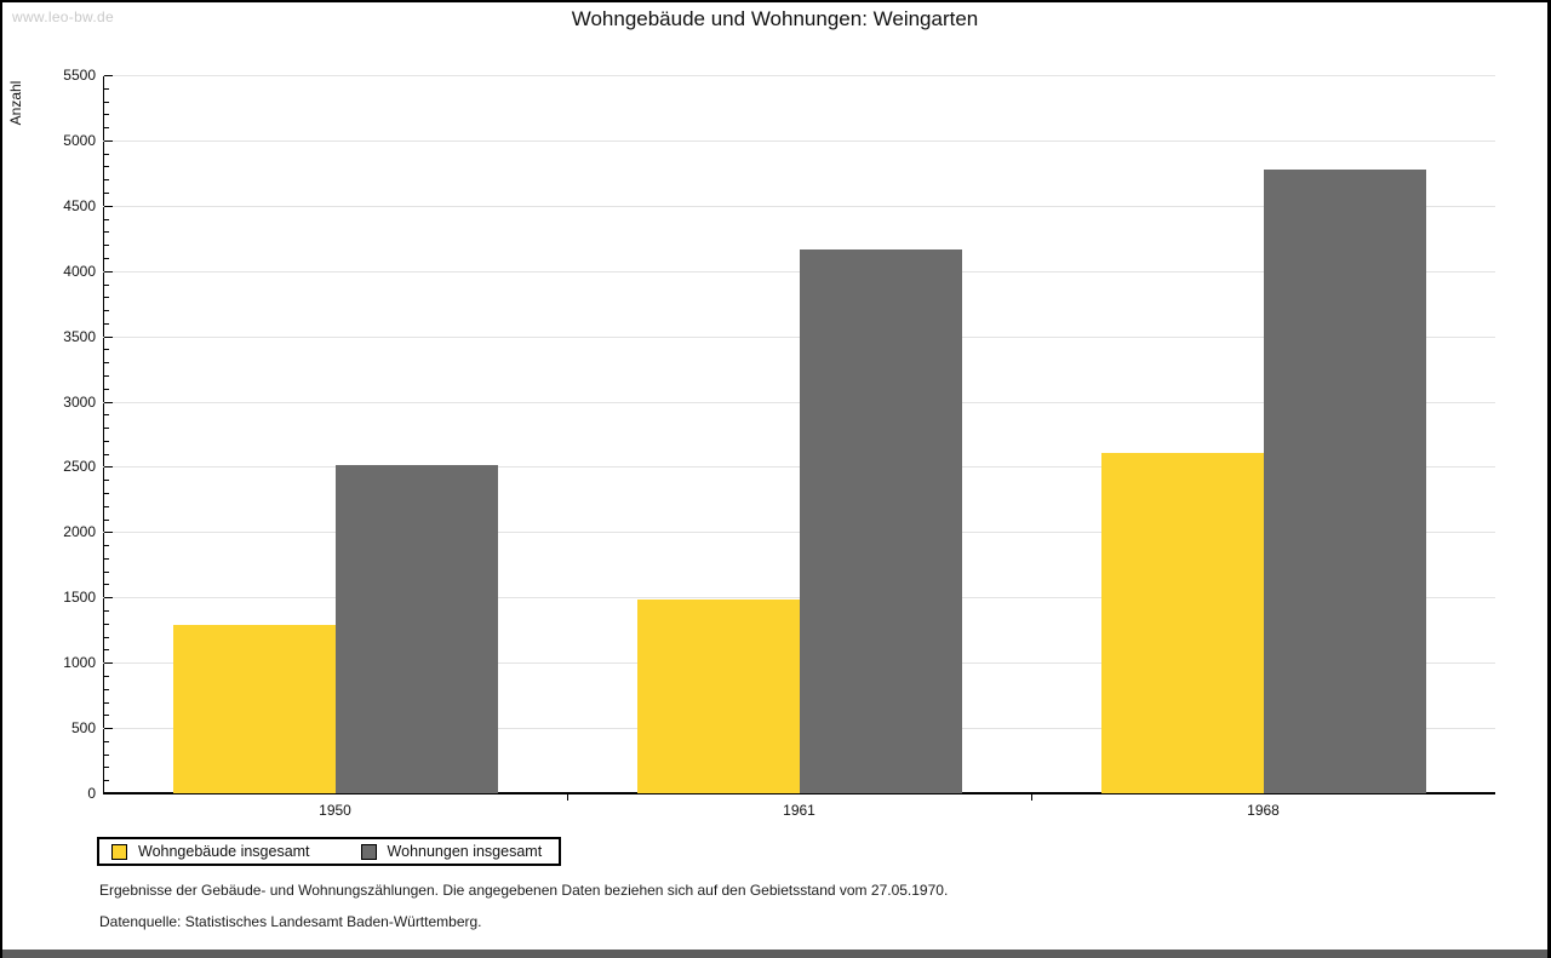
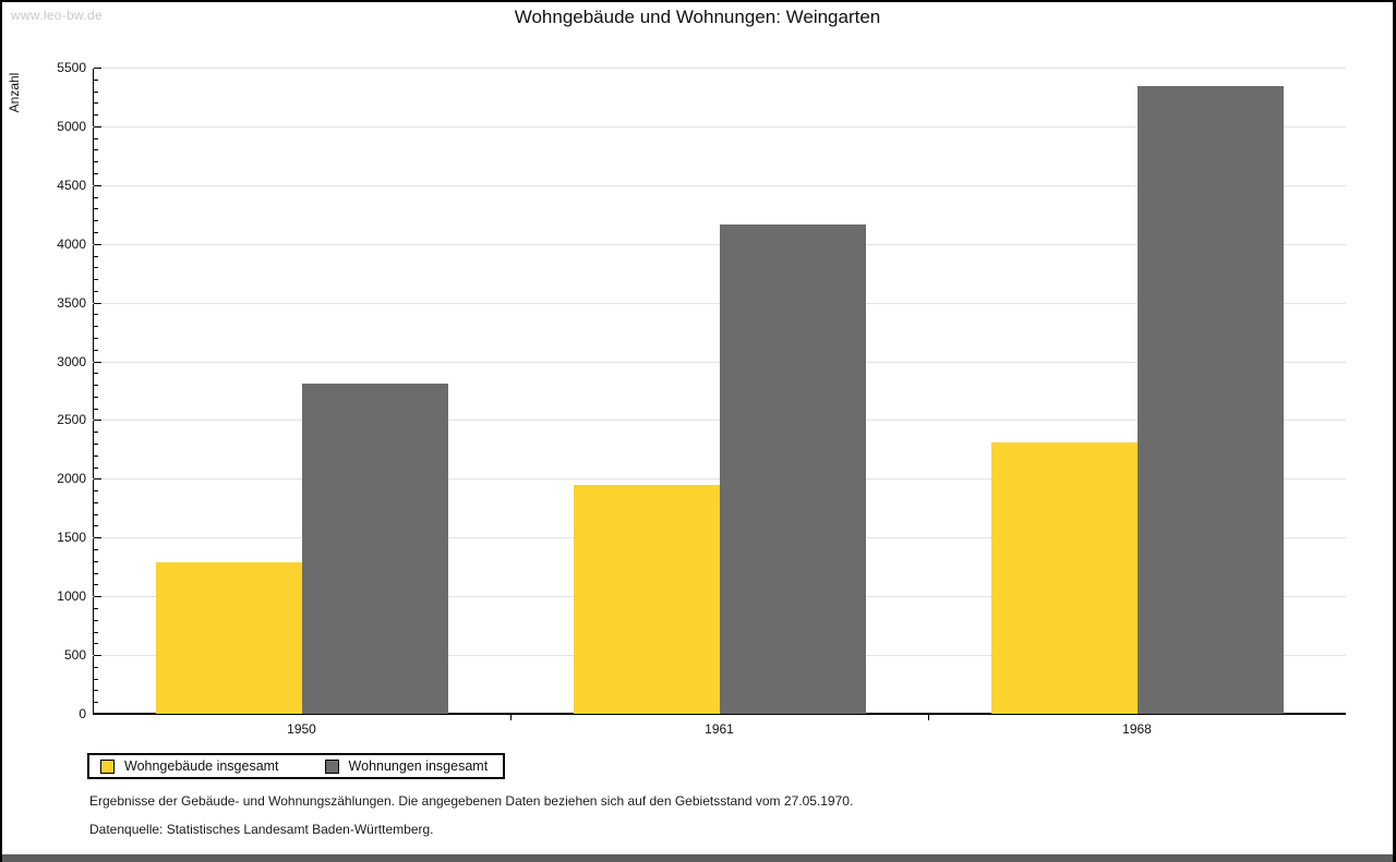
Wohnungen insgesamt/1950: 2510 -> 2810
Wohngebäude insgesamt/1961: 1480 -> 1950
Wohngebäude insgesamt/1968: 2610 -> 2300
Wohnungen insgesamt/1968: 4780 -> 5340
